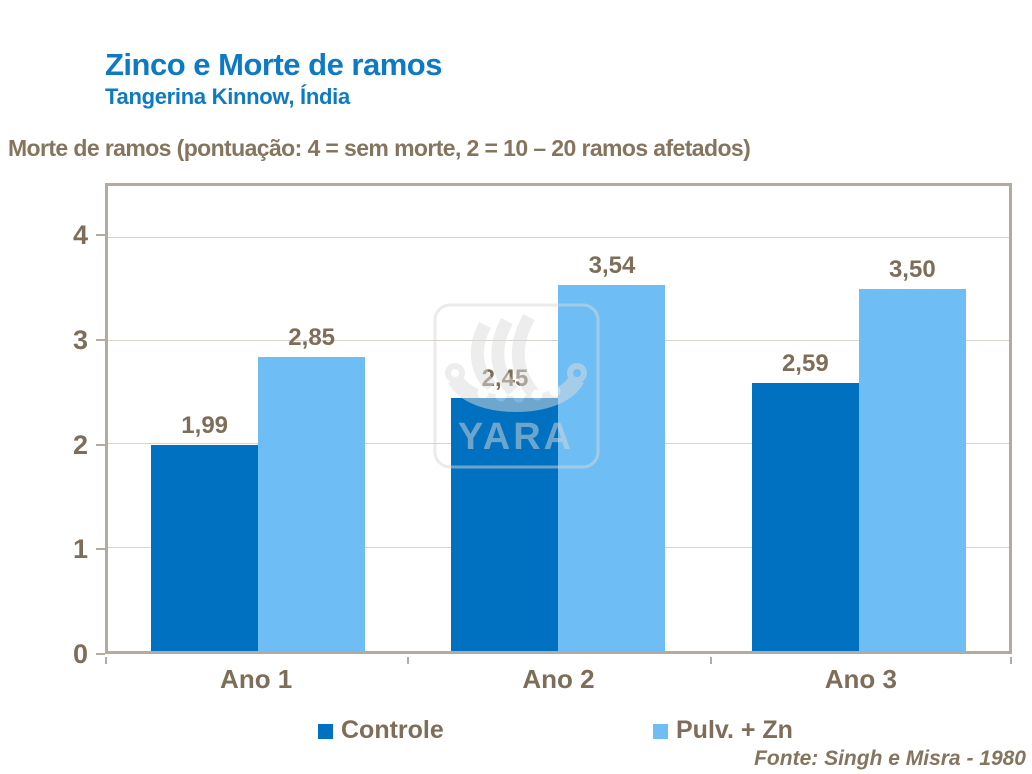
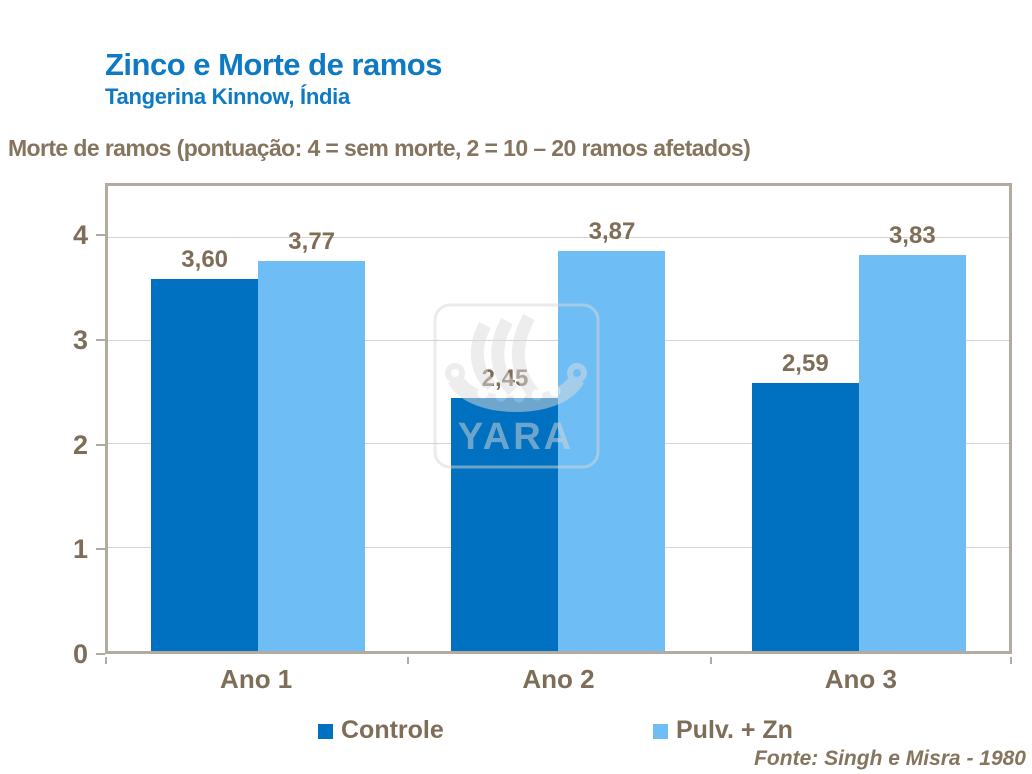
Controle/Ano 1: 1,99 -> 3,60
Pulv. + Zn/Ano 1: 2,85 -> 3,77
Pulv. + Zn/Ano 2: 3,54 -> 3,87
Pulv. + Zn/Ano 3: 3,50 -> 3,83
